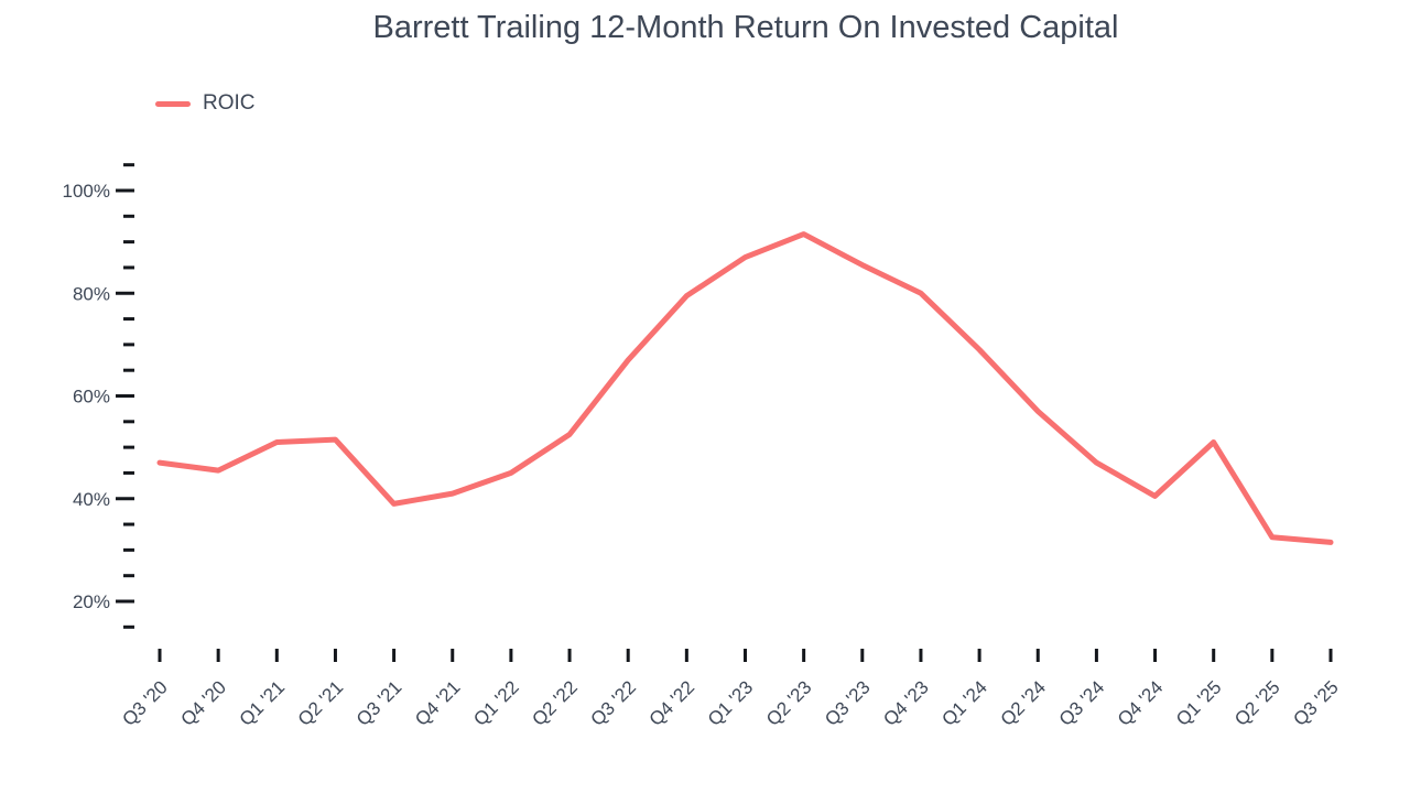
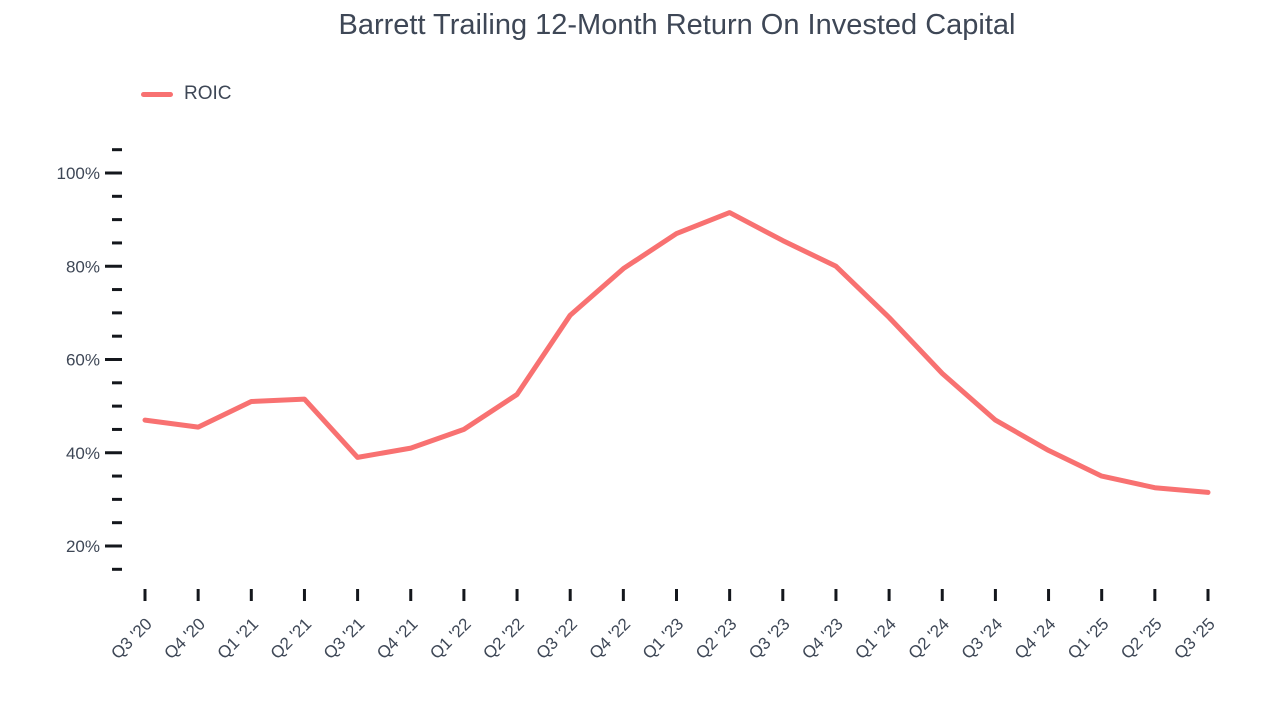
Q3 '22: 67% -> 70%
Q1 '25: 51% -> 35%
